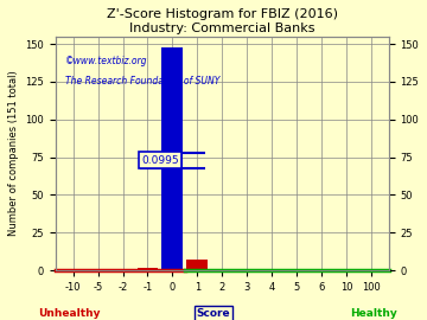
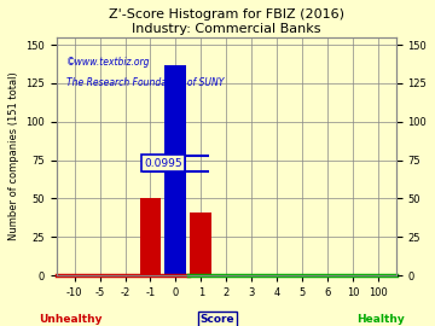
-1: 2 -> 50
0: 148 -> 137
1: 7 -> 41
